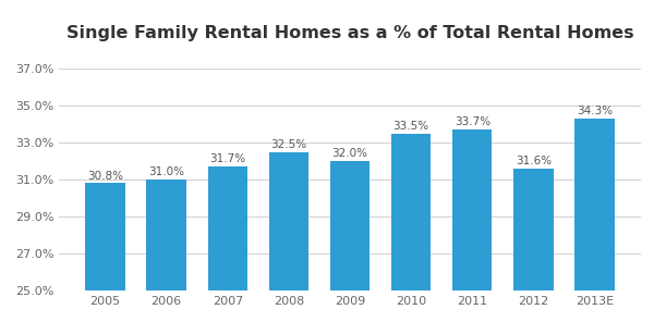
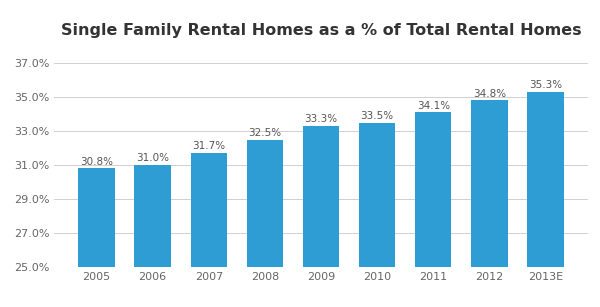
2009: 32.0% -> 33.3%
2011: 33.7% -> 34.1%
2012: 31.6% -> 34.8%
2013E: 34.3% -> 35.3%
